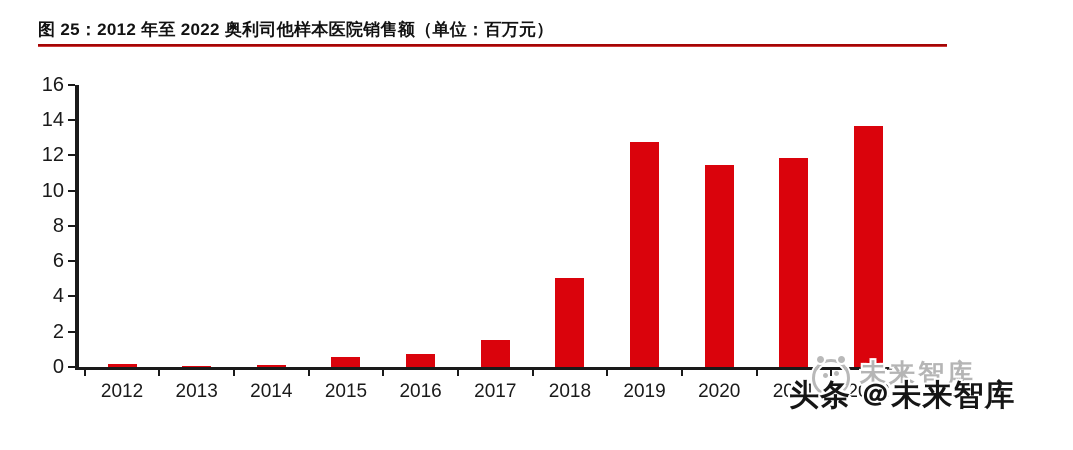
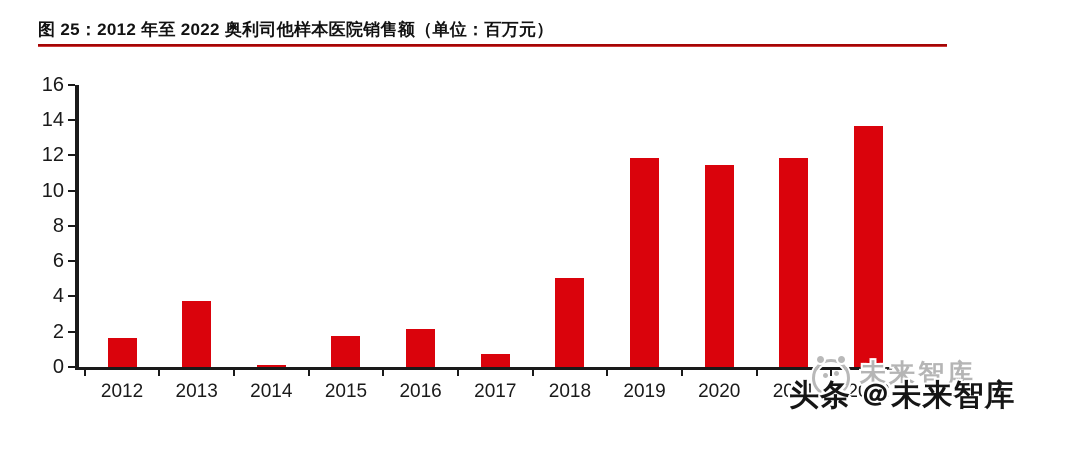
2012: 0.2 -> 1.7
2013: 0.1 -> 3.8
2015: 0.7 -> 1.8
2016: 0.8 -> 2.2
2017: 1.6 -> 0.8
2019: 12.8 -> 11.9
